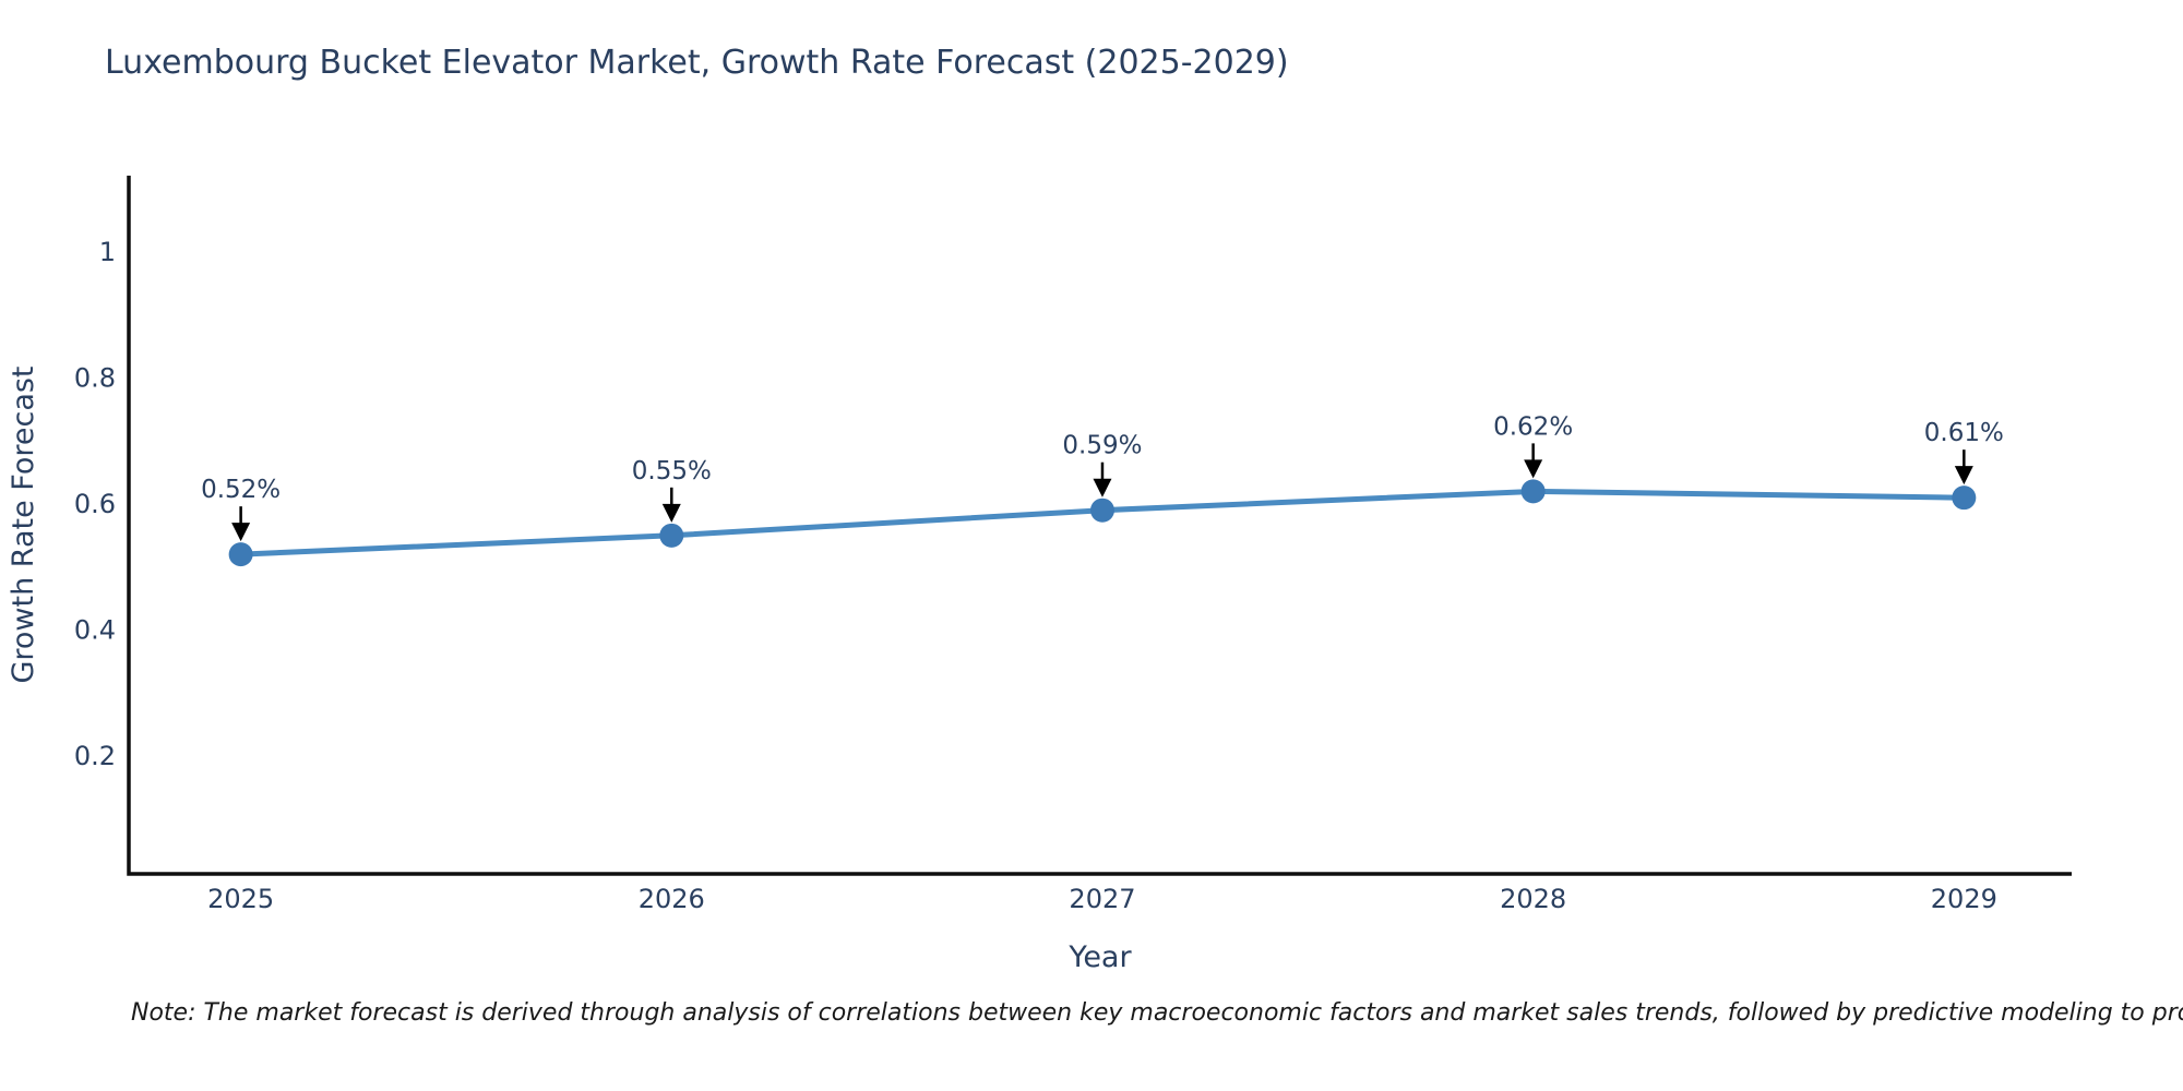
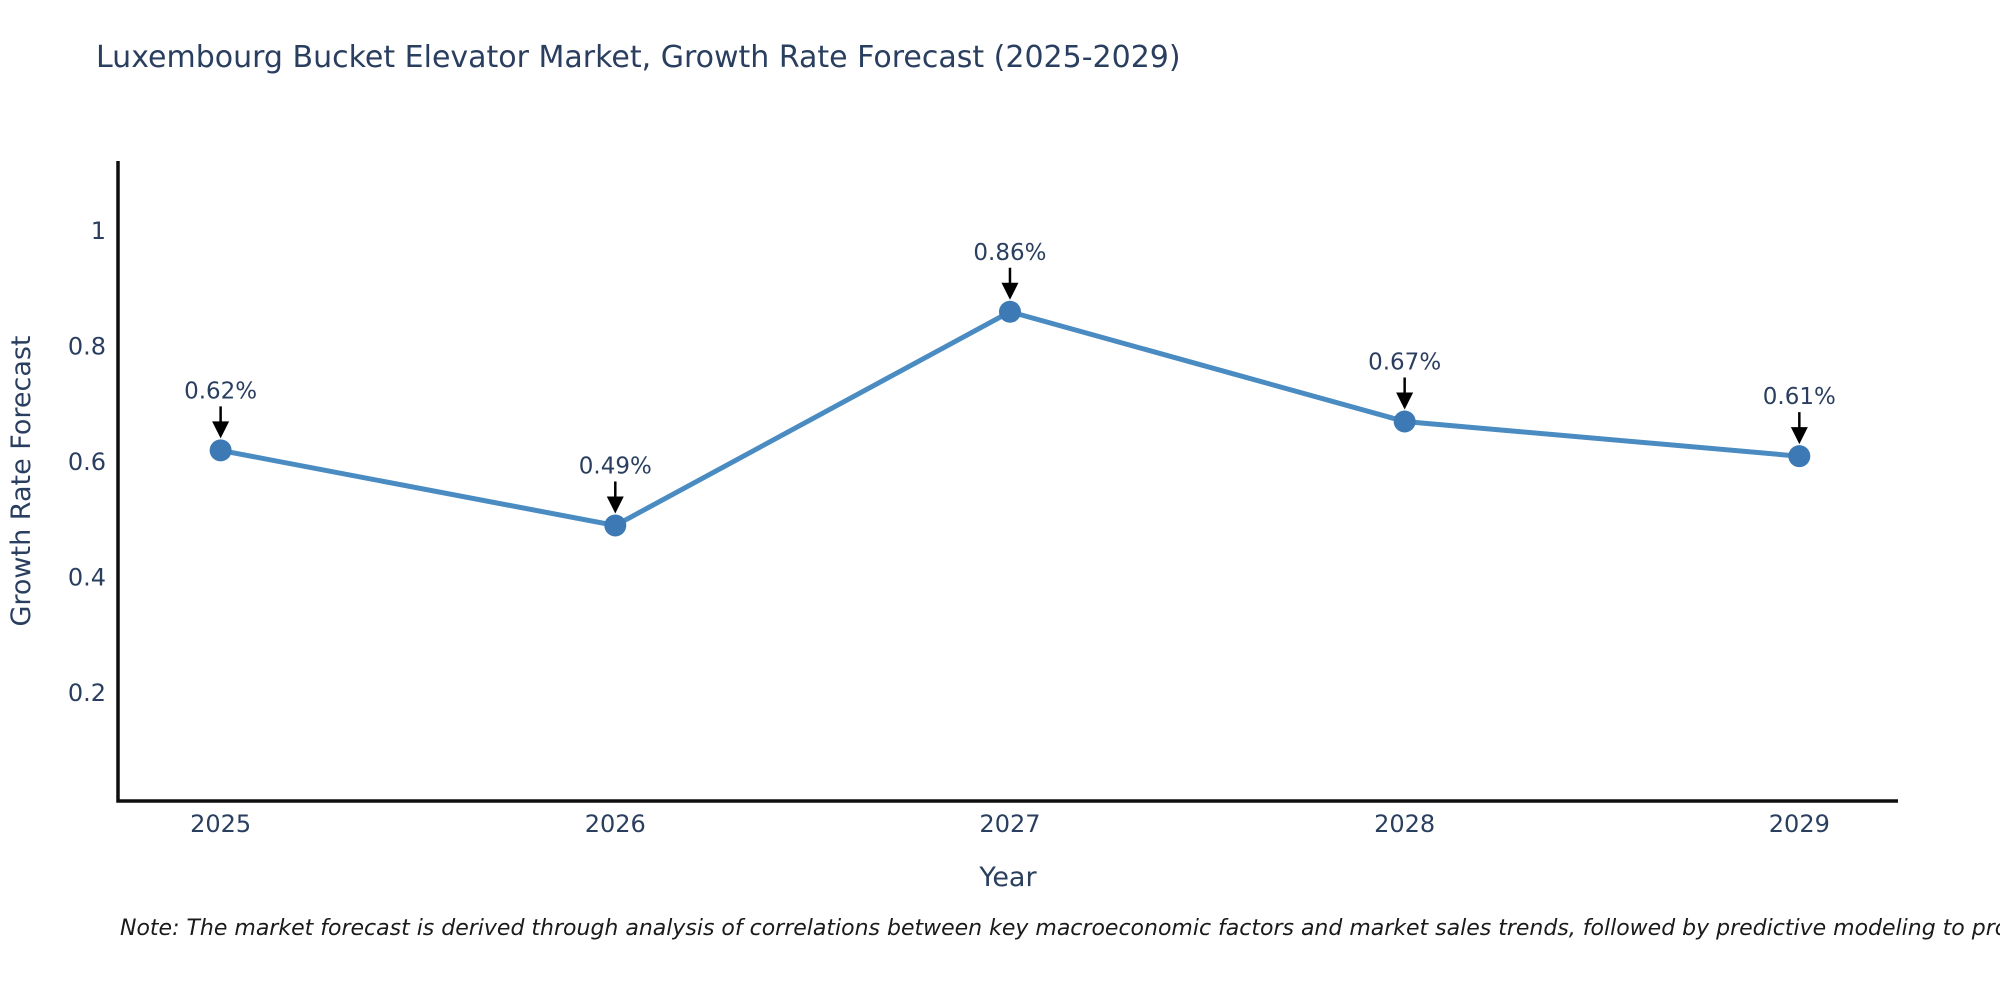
2025: 0.52% -> 0.62%
2026: 0.55% -> 0.49%
2027: 0.59% -> 0.86%
2028: 0.62% -> 0.67%
